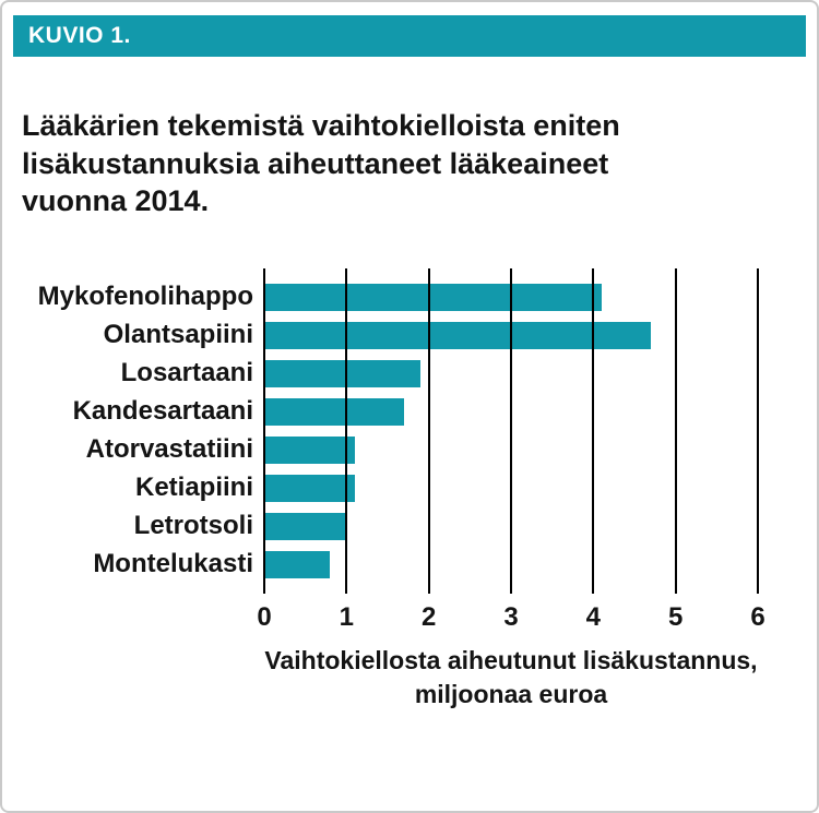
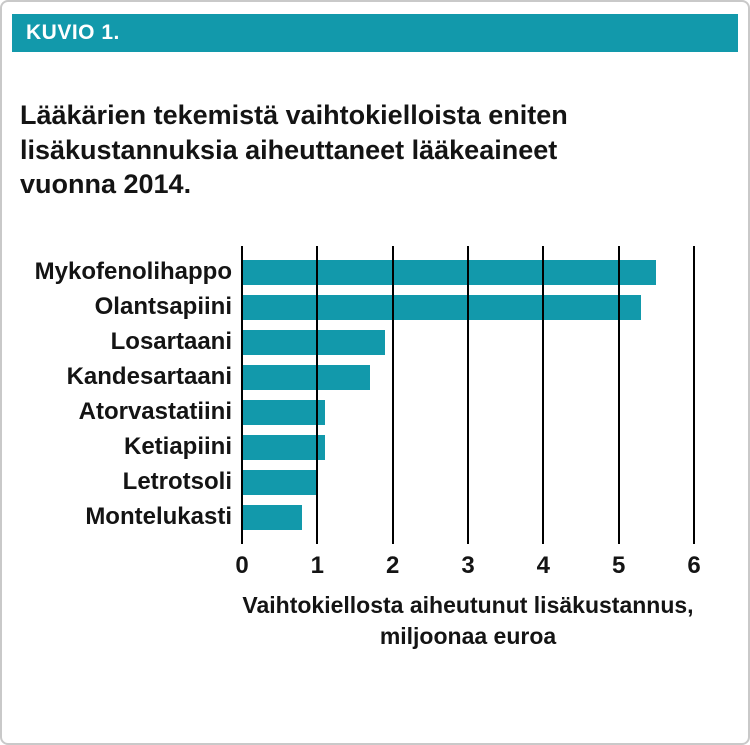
Mykofenolihappo: 4.1 -> 5.5
Olantsapiini: 4.7 -> 5.3
